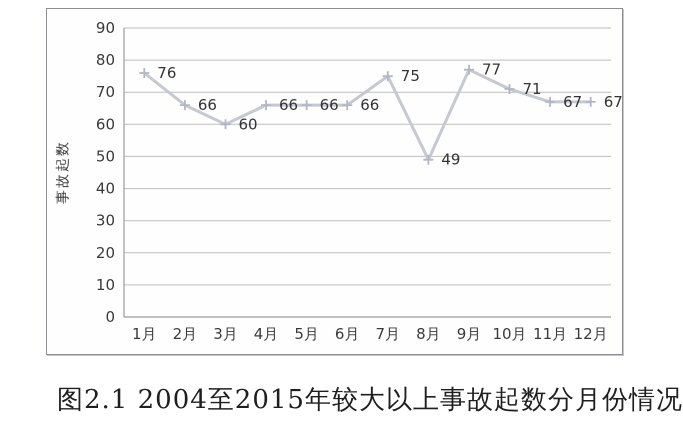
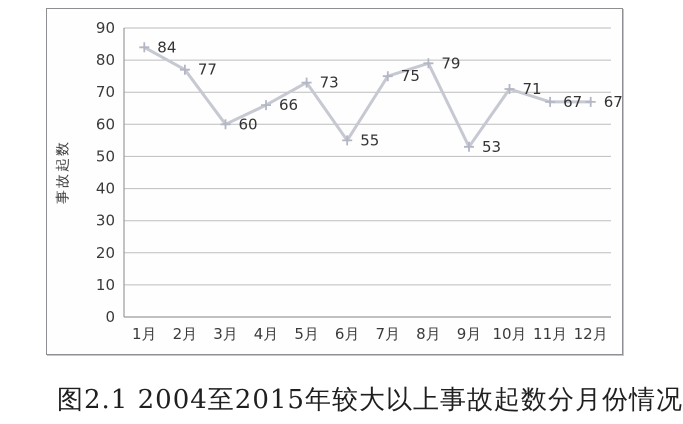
1月: 76 -> 84
2月: 66 -> 77
5月: 66 -> 73
6月: 66 -> 55
8月: 49 -> 79
9月: 77 -> 53
